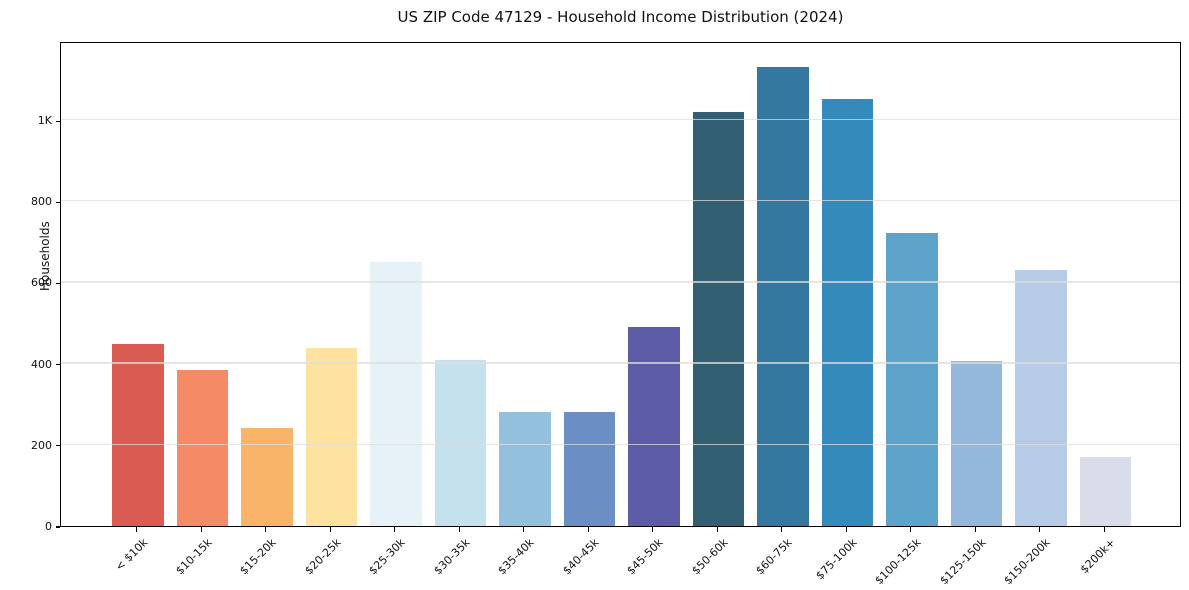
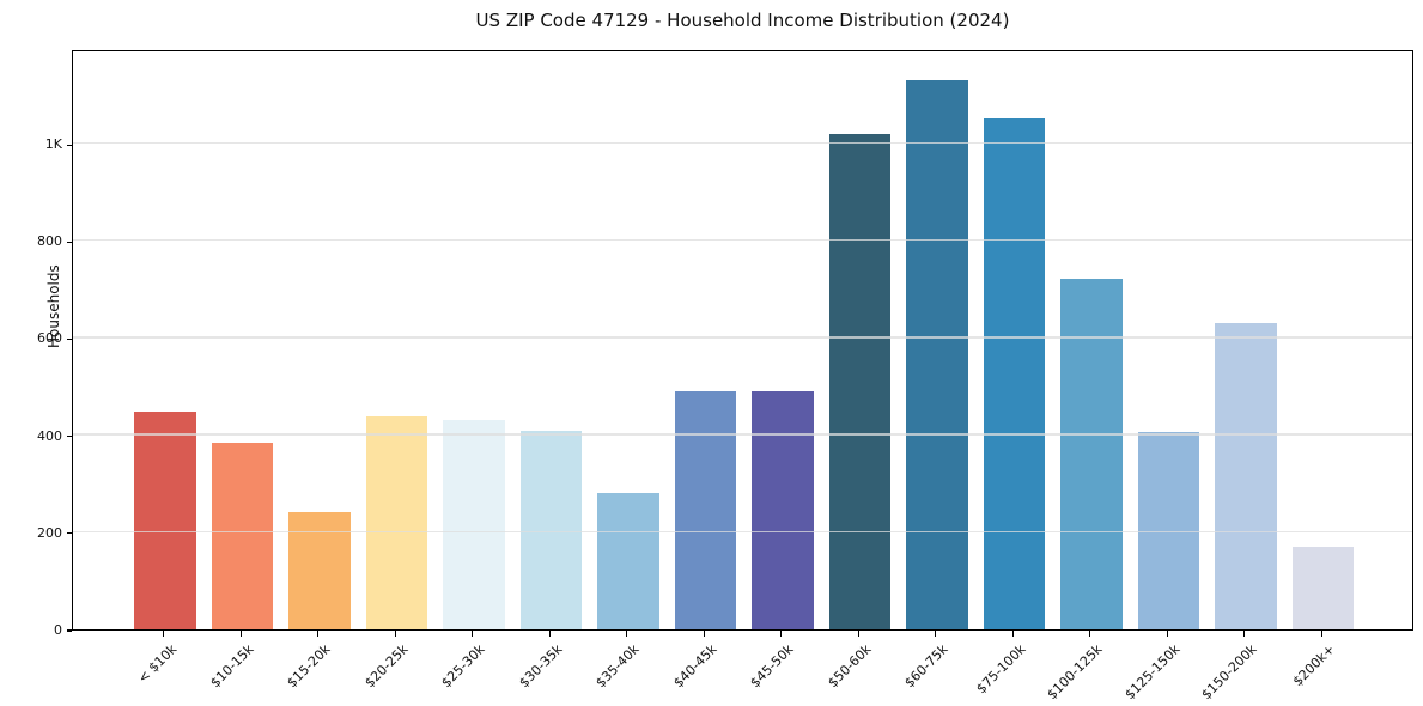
$25-30k: 650 -> 430
$40-45k: 280 -> 490
